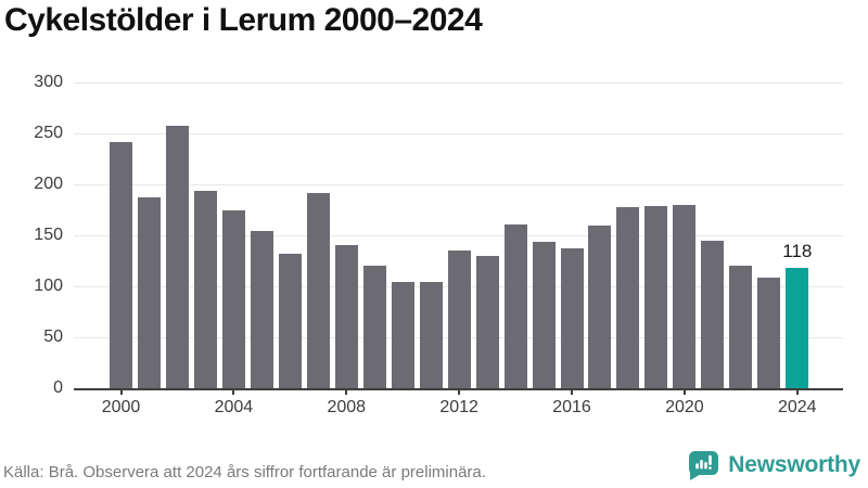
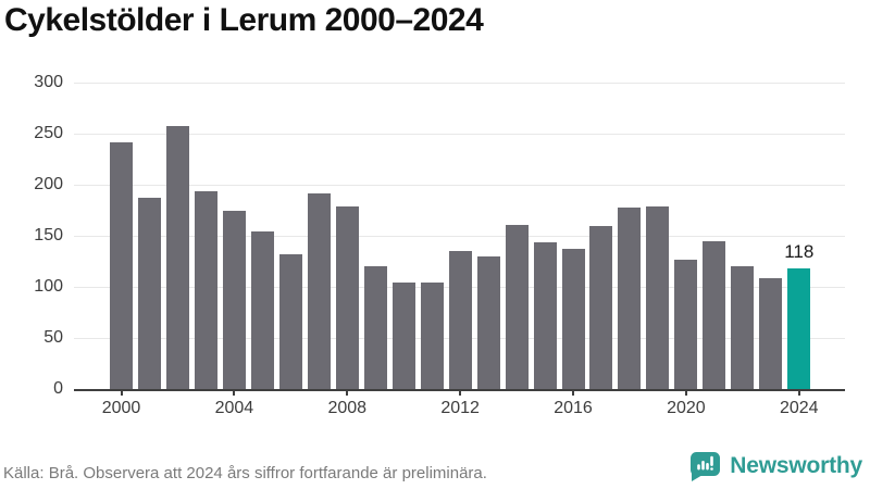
2008: 140 -> 180
2020: 180 -> 130
